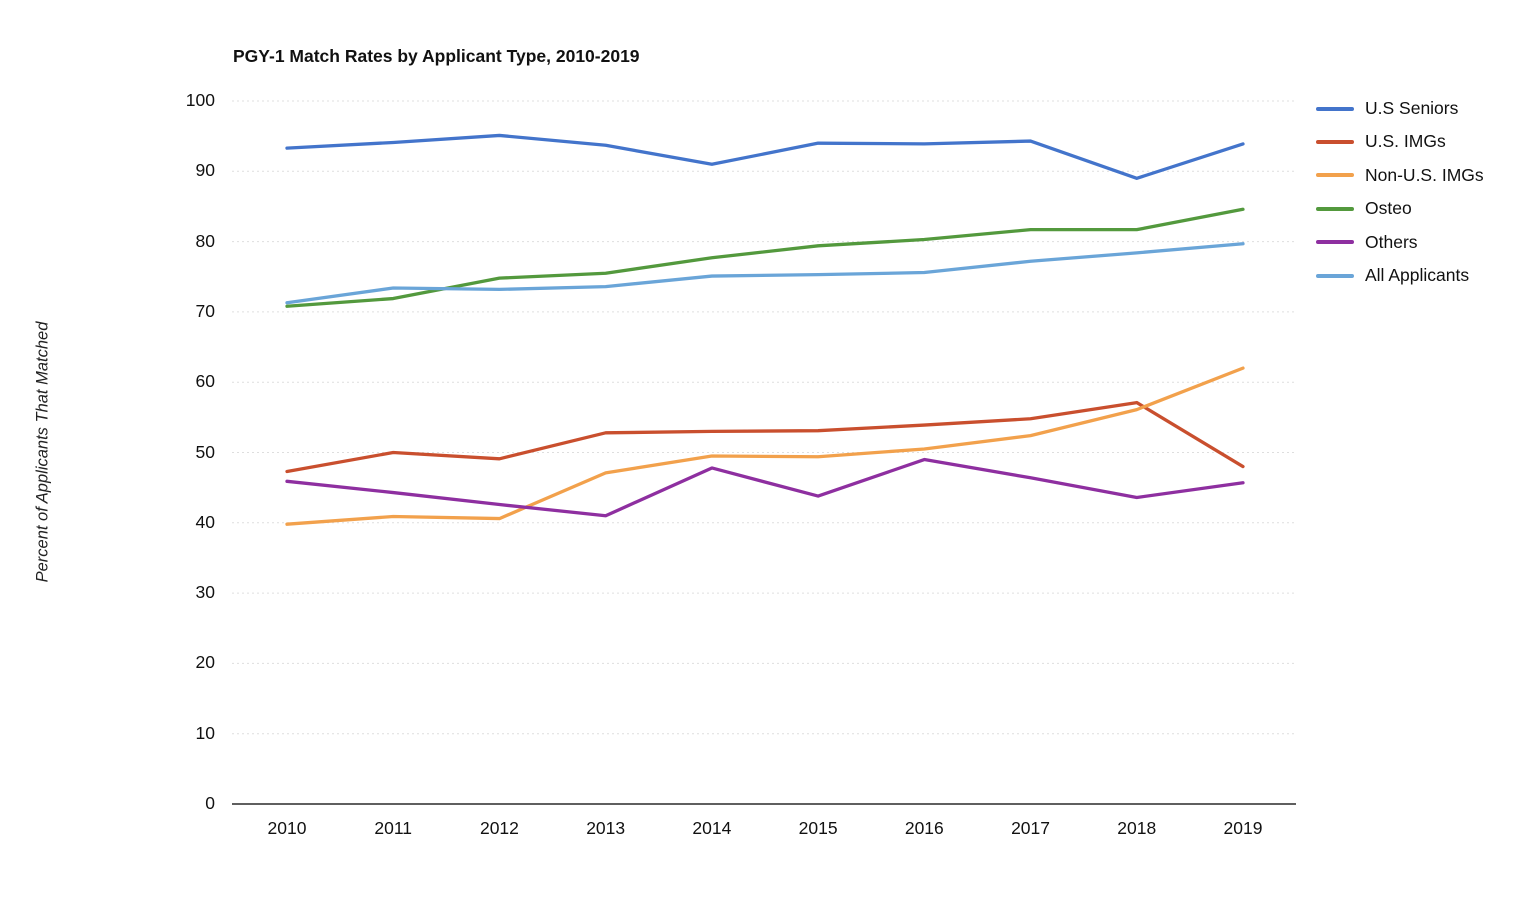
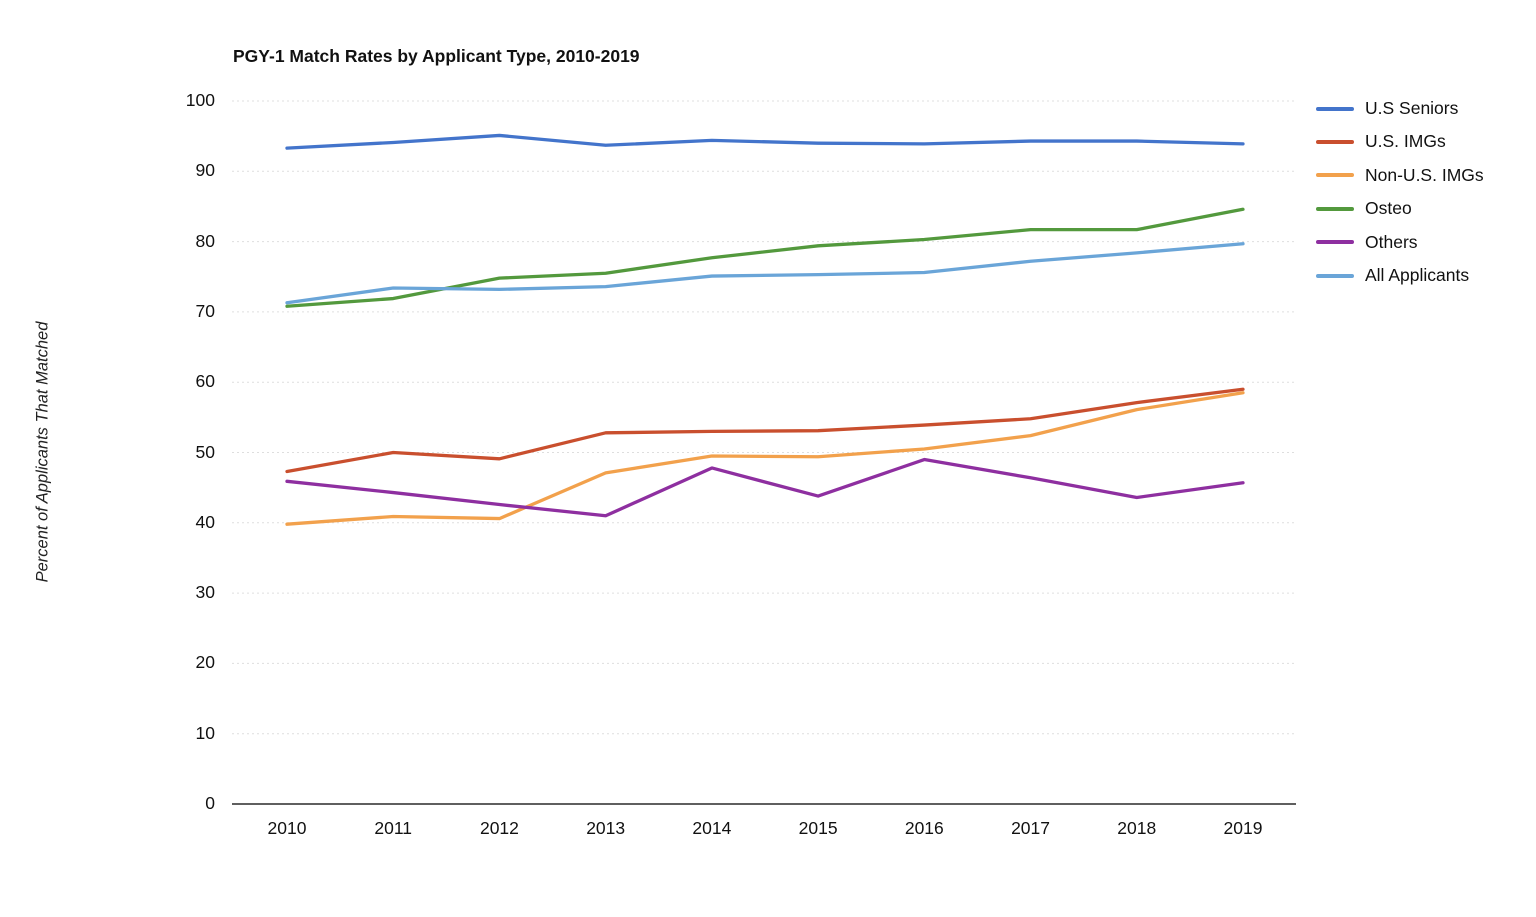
U.S Seniors/2014: 91 -> 94
U.S Seniors/2018: 89 -> 94
U.S. IMGs/2019: 48 -> 59
Non-U.S. IMGs/2019: 62 -> 58
